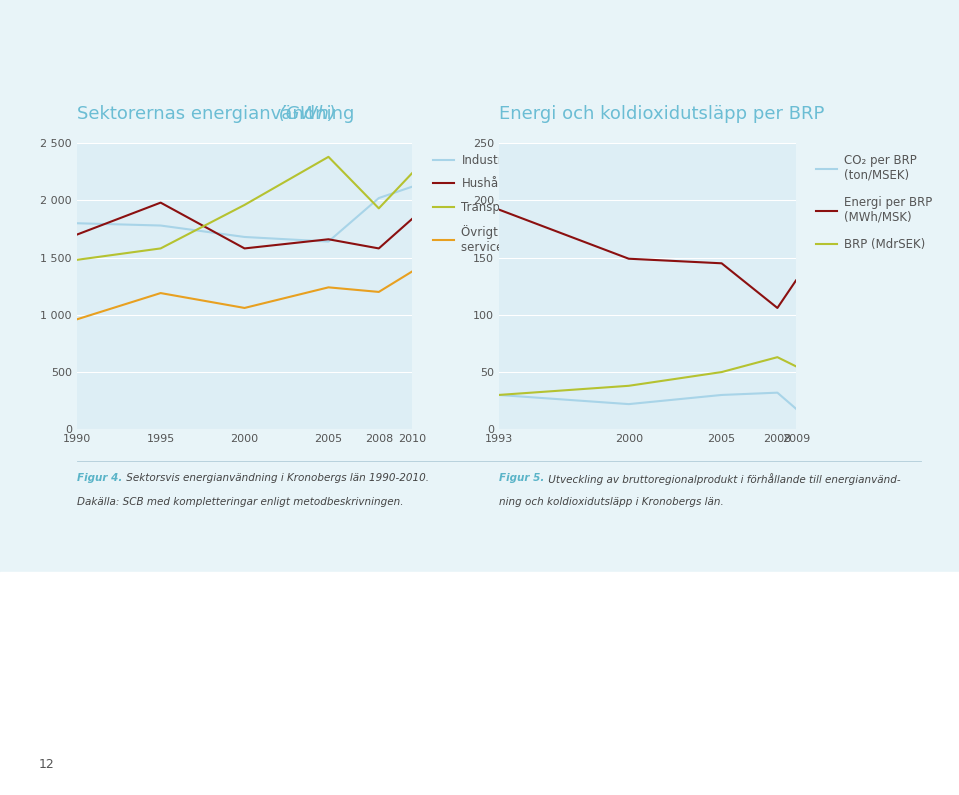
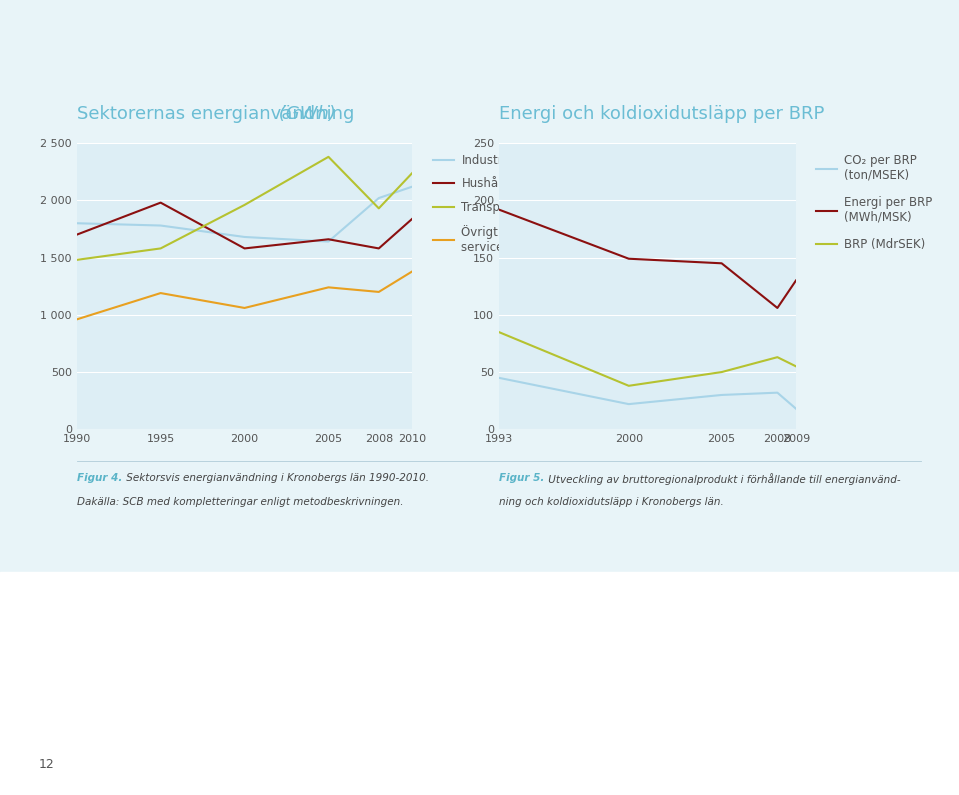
CO₂ per BRP (ton/MSEK)/1993: 30 -> 45
BRP (MdrSEK)/1993: 30 -> 85
